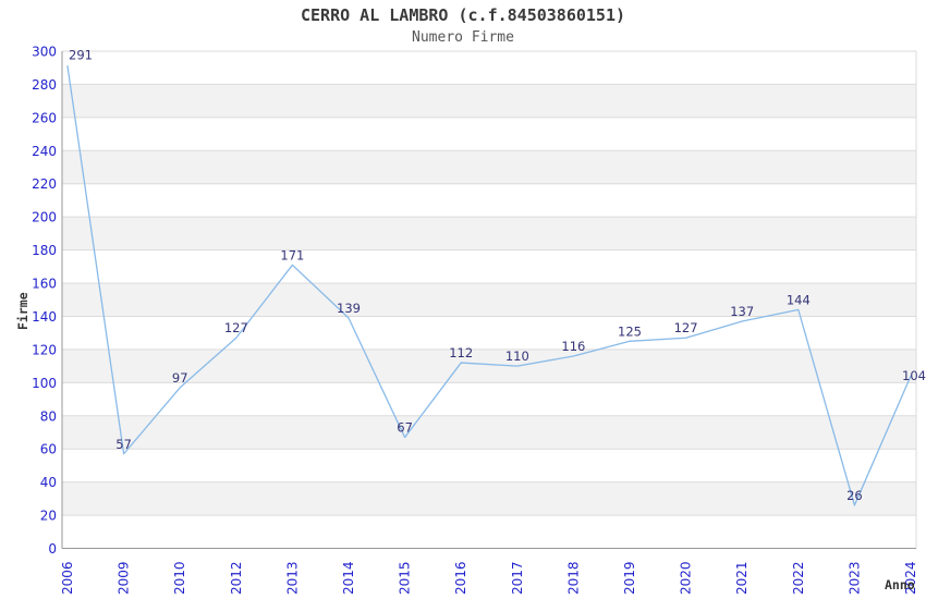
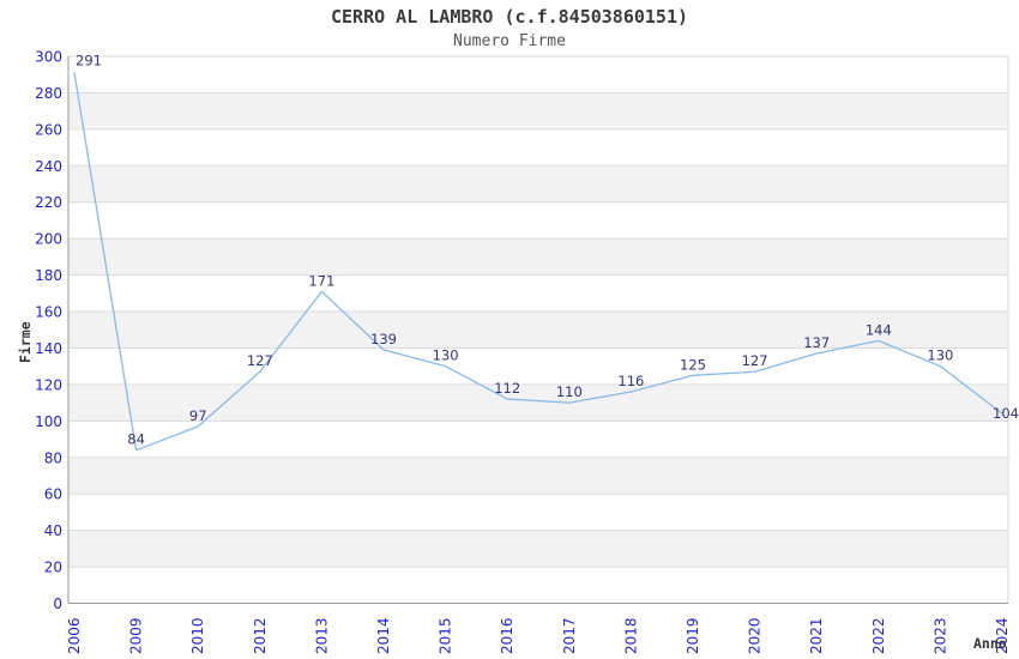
2009: 57 -> 84
2015: 67 -> 130
2023: 26 -> 130
